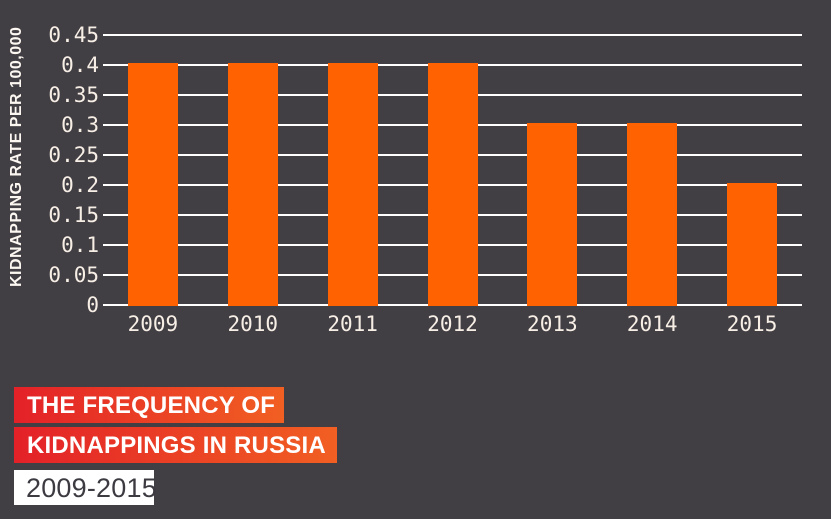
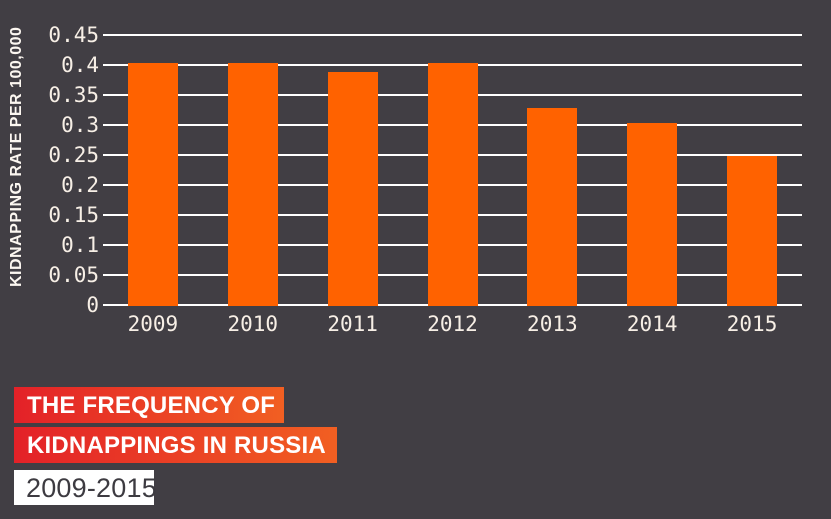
2011: 0.41 -> 0.39
2013: 0.30 -> 0.33
2015: 0.20 -> 0.25
